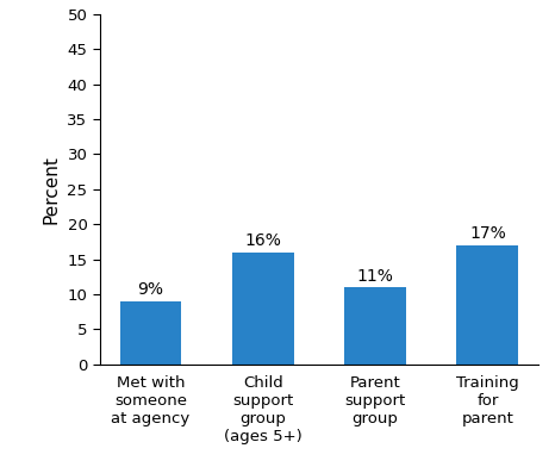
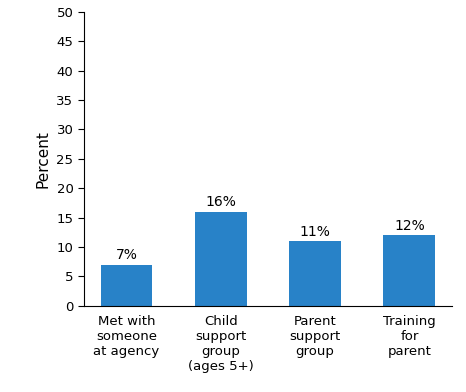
Met with someone at agency: 9% -> 7%
Training for parent: 17% -> 12%
